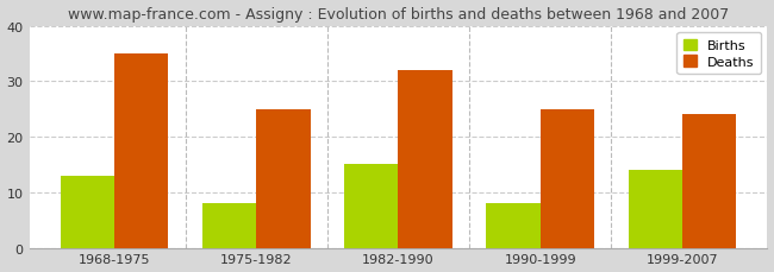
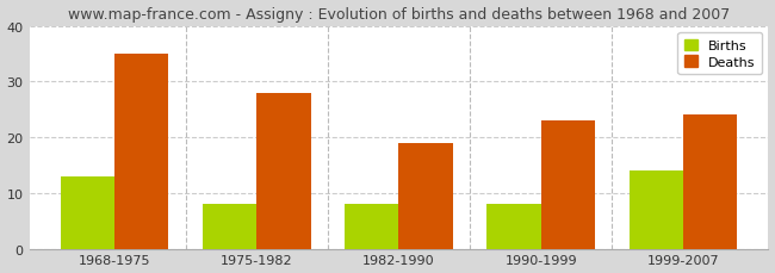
Deaths/1975-1982: 25 -> 28
Births/1982-1990: 15 -> 8
Deaths/1982-1990: 32 -> 19
Deaths/1990-1999: 25 -> 23
